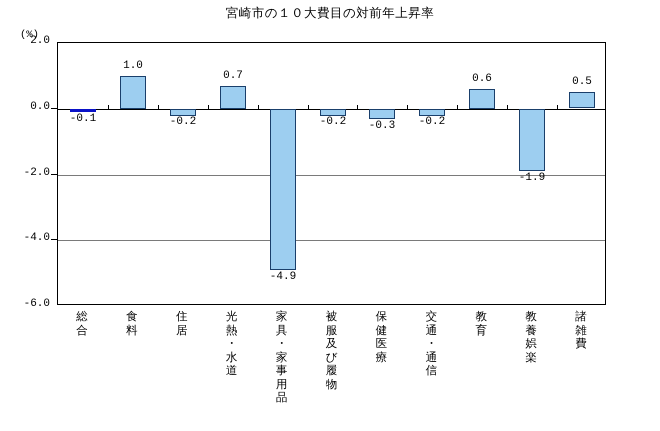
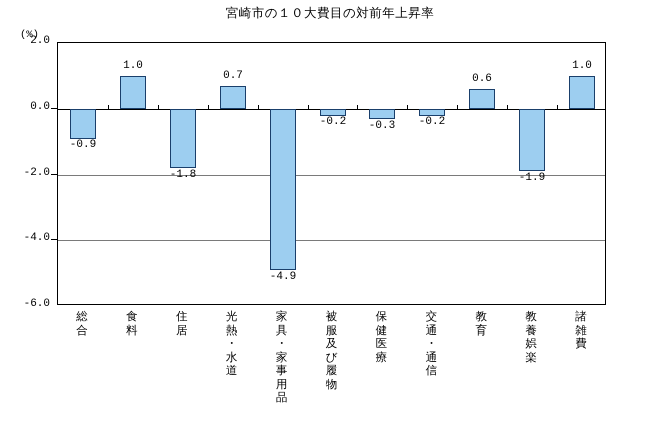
総合: -0.1 -> -0.9
住居: -0.2 -> -1.8
諸雑費: 0.5 -> 1.0
